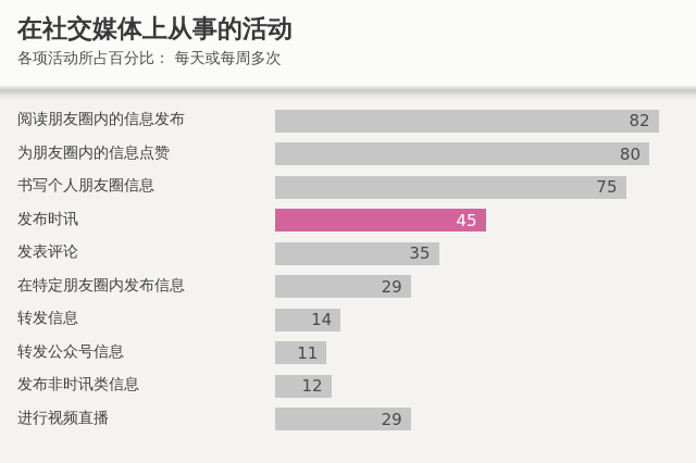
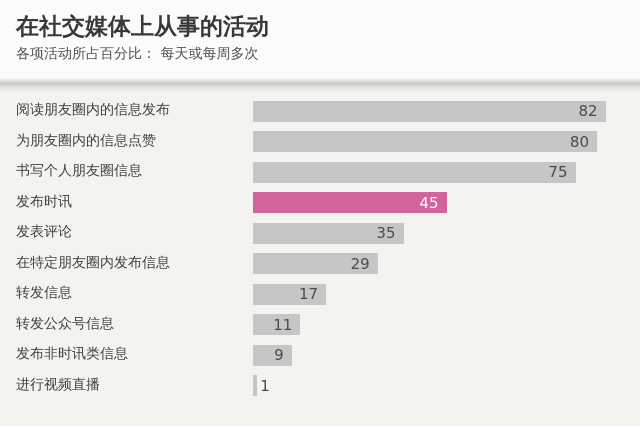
转发信息: 14 -> 17
发布非时讯类信息: 12 -> 9
进行视频直播: 29 -> 1
